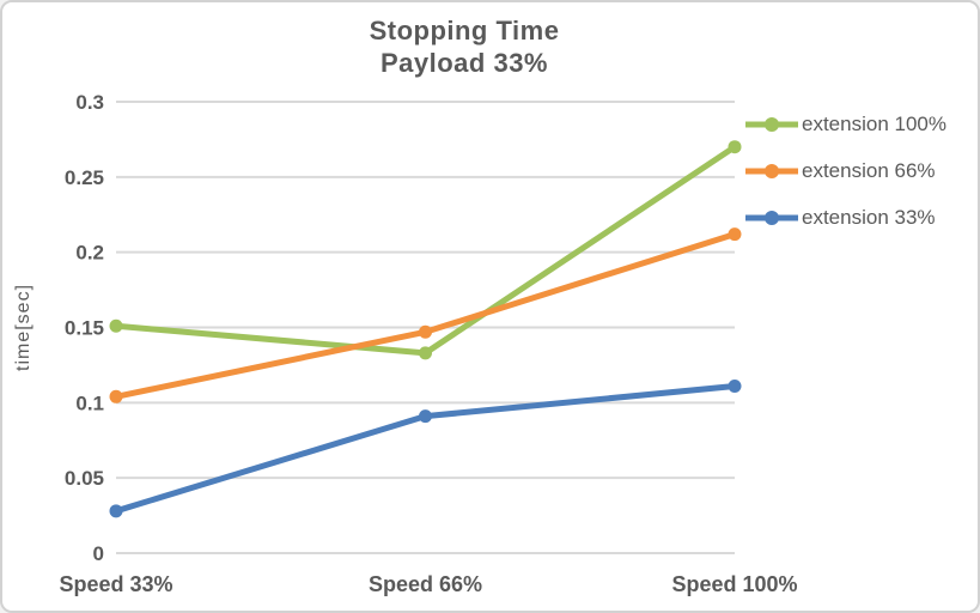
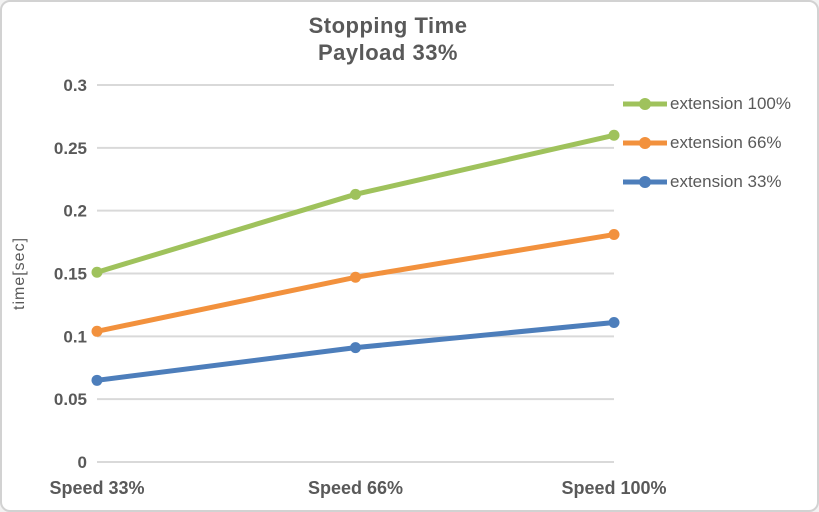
extension 33%/Speed 33%: 0.028 -> 0.065
extension 100%/Speed 66%: 0.133 -> 0.213
extension 100%/Speed 100%: 0.270 -> 0.260
extension 66%/Speed 100%: 0.212 -> 0.181
